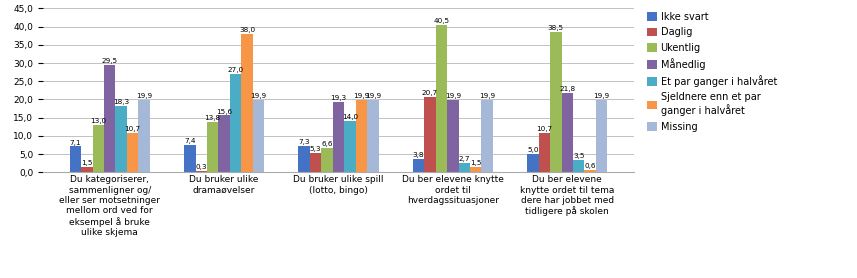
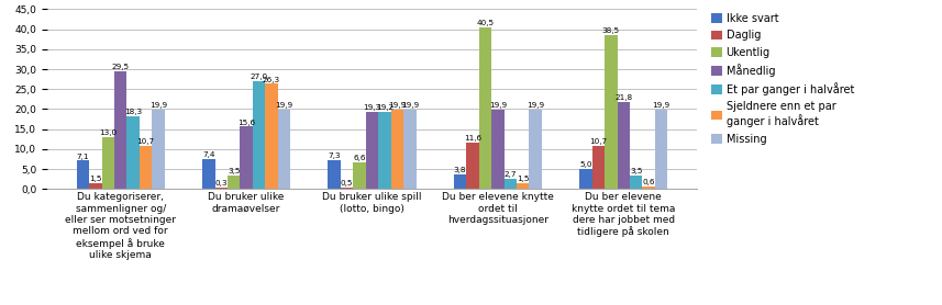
Ukentlig/Du bruker ulike dramaøvelser: 13,8 -> 3,5
Sjeldnere enn et par ganger i halvåret/Du bruker ulike dramaøvelser: 38,0 -> 26,3
Daglig/Du bruker ulike spill (lotto, bingo): 5,3 -> 0,5
Et par ganger i halvåret/Du bruker ulike spill (lotto, bingo): 14,0 -> 19,2
Daglig/Du ber elevene knytte ordet til hverdagssituasjoner: 20,7 -> 11,6
